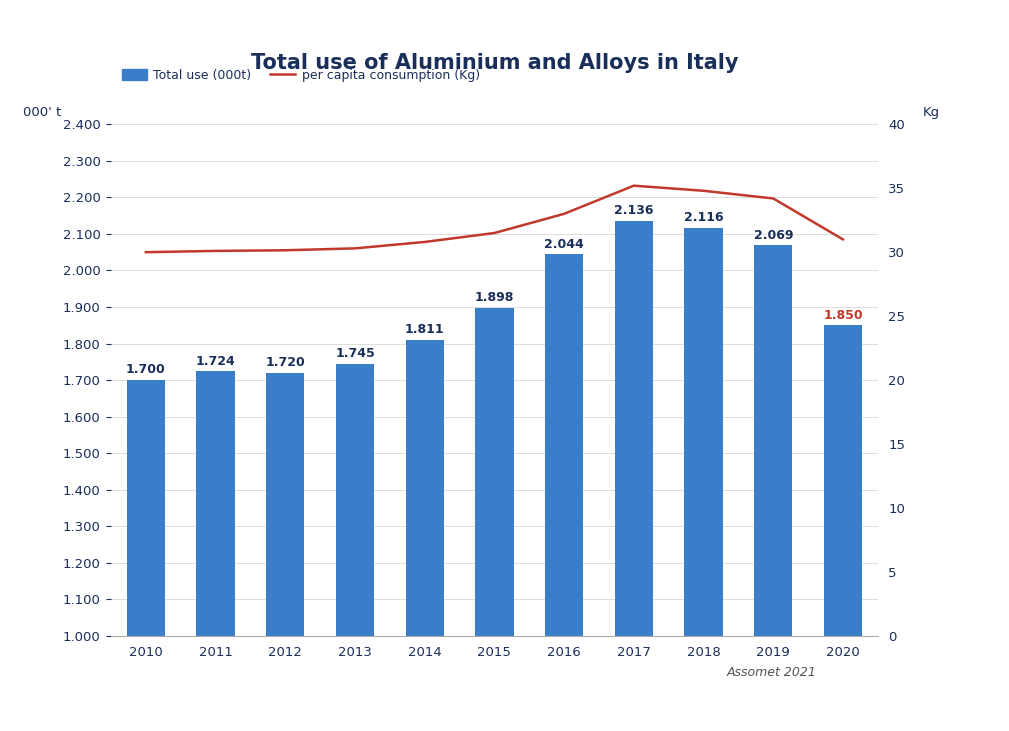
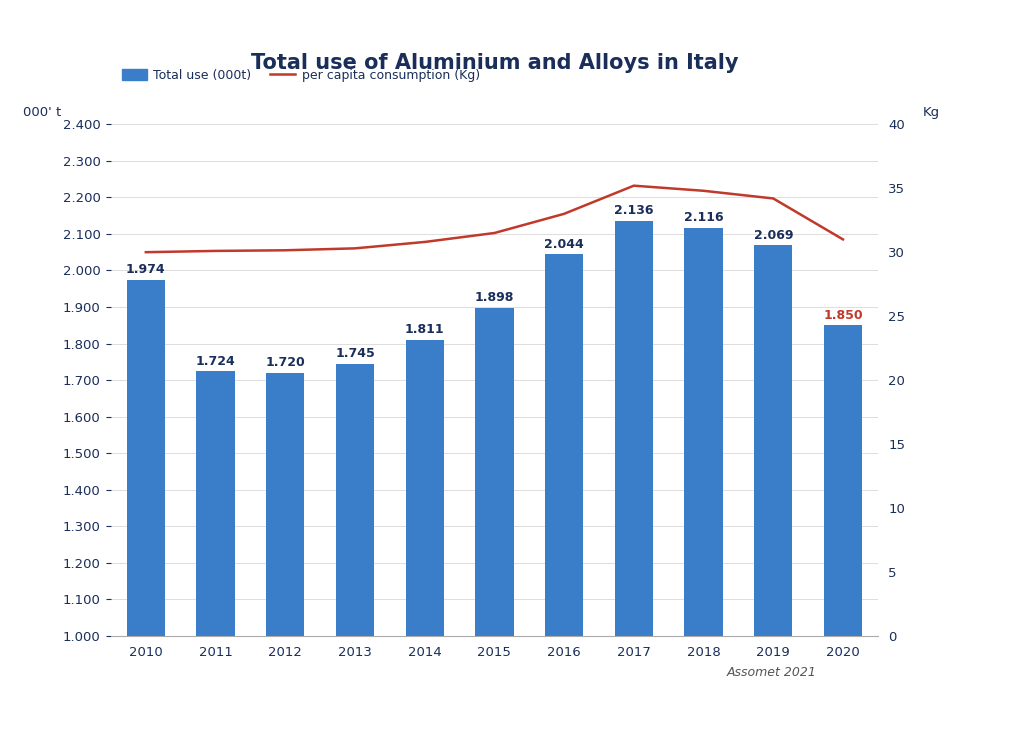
Total use (000t)/2010: 1.700 -> 1.974
